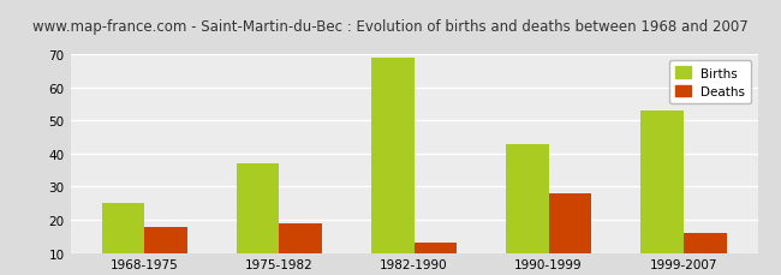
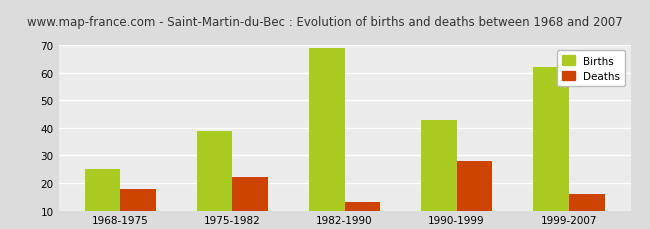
Births/1975-1982: 37 -> 39
Deaths/1975-1982: 19 -> 22
Births/1999-2007: 53 -> 62
